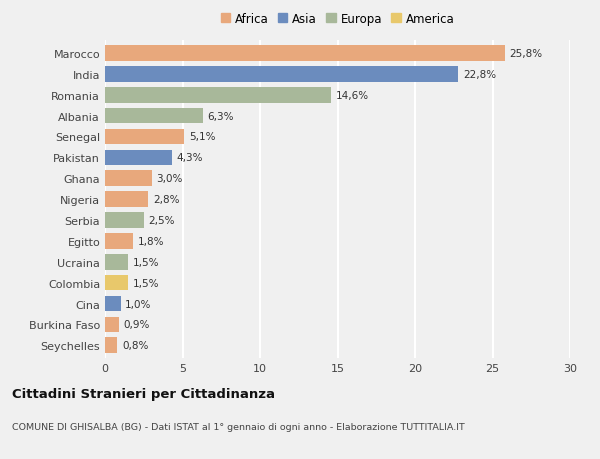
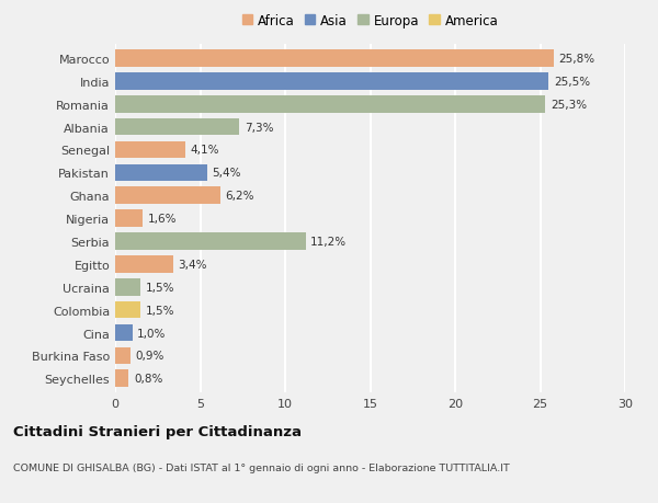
India: 22,8% -> 25,5%
Romania: 14,6% -> 25,3%
Albania: 6,3% -> 7,3%
Senegal: 5,1% -> 4,1%
Pakistan: 4,3% -> 5,4%
Ghana: 3,0% -> 6,2%
Nigeria: 2,8% -> 1,6%
Serbia: 2,5% -> 11,2%
Egitto: 1,8% -> 3,4%
